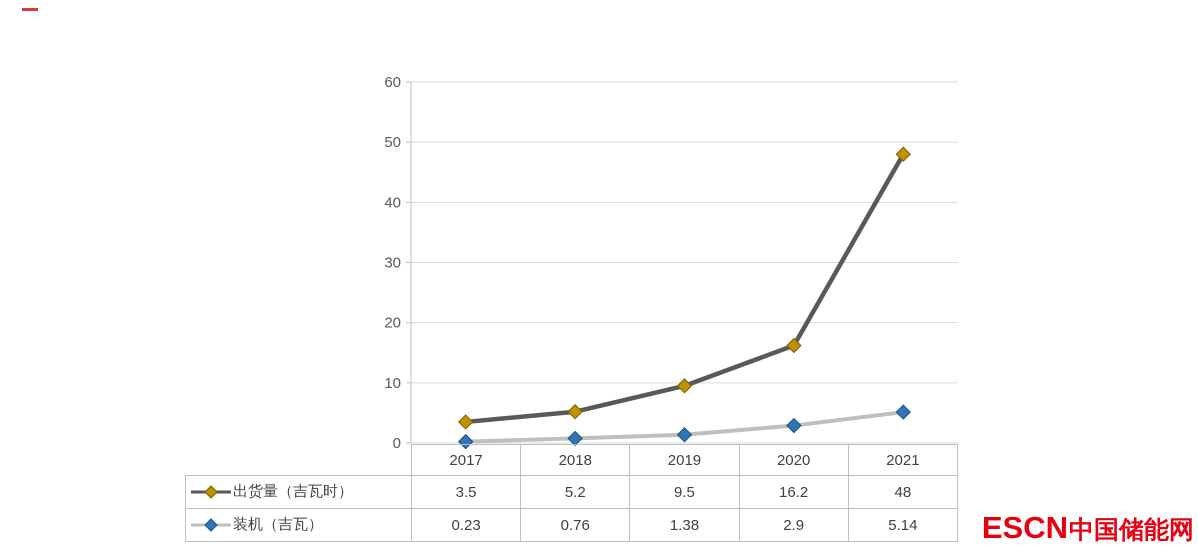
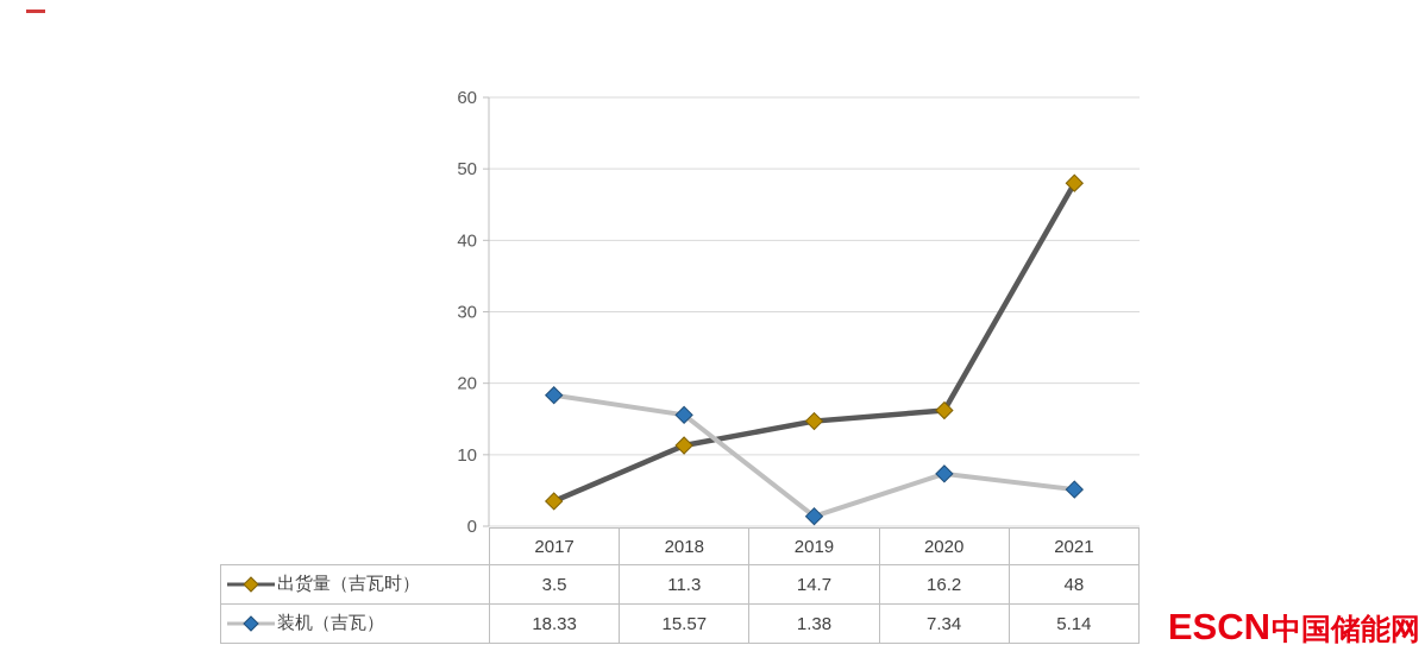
装机（吉瓦）/2017: 0.23 -> 18.33
出货量（吉瓦时）/2018: 5.2 -> 11.3
装机（吉瓦）/2018: 0.76 -> 15.57
出货量（吉瓦时）/2019: 9.5 -> 14.7
装机（吉瓦）/2020: 2.9 -> 7.34
